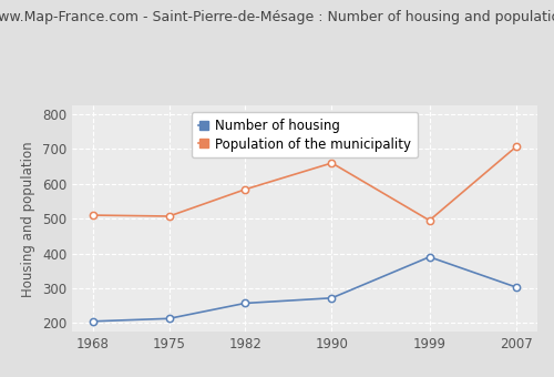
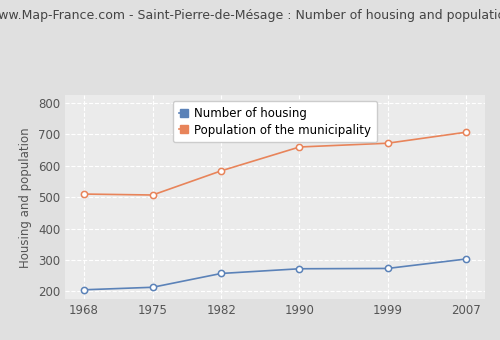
Number of housing/1999: 390 -> 273
Population of the municipality/1999: 495 -> 672
